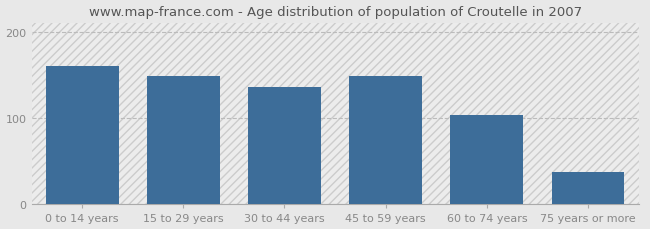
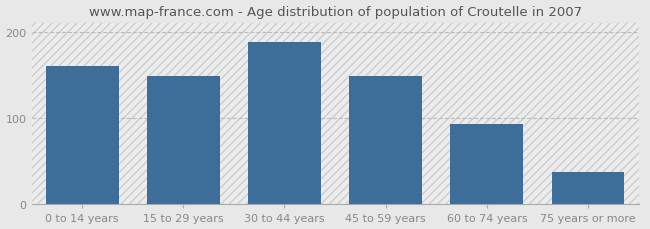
30 to 44 years: 136 -> 188
60 to 74 years: 104 -> 93
